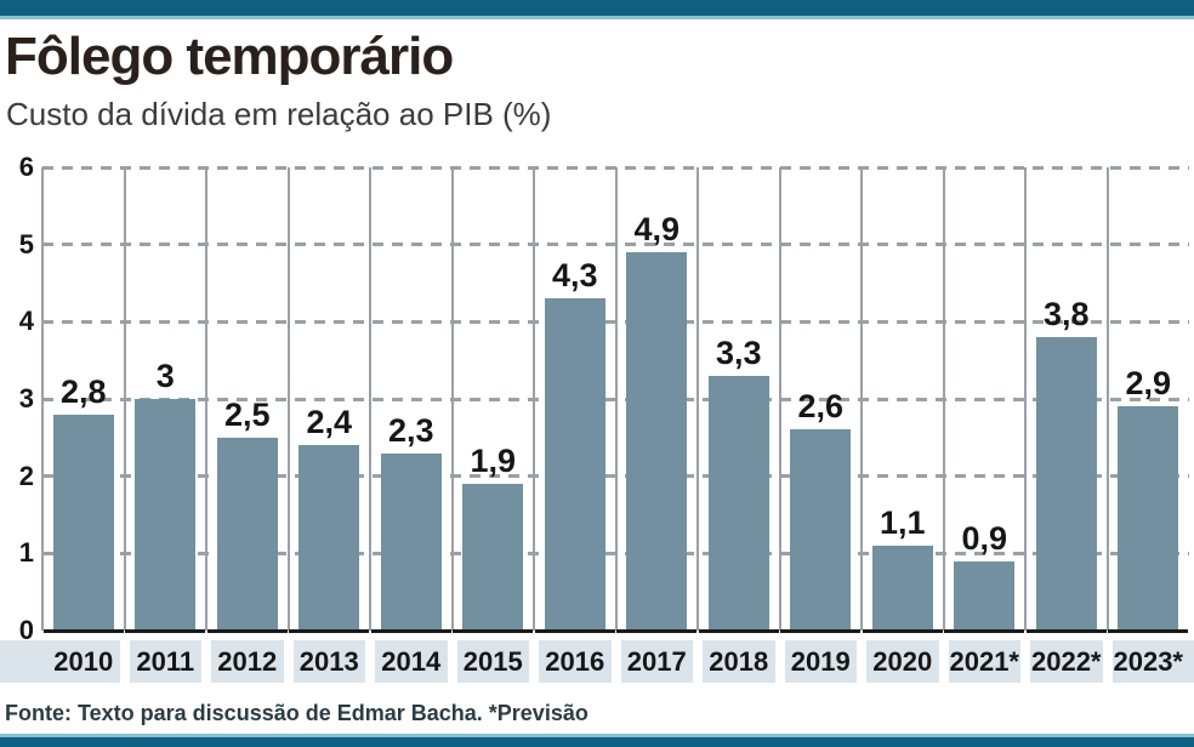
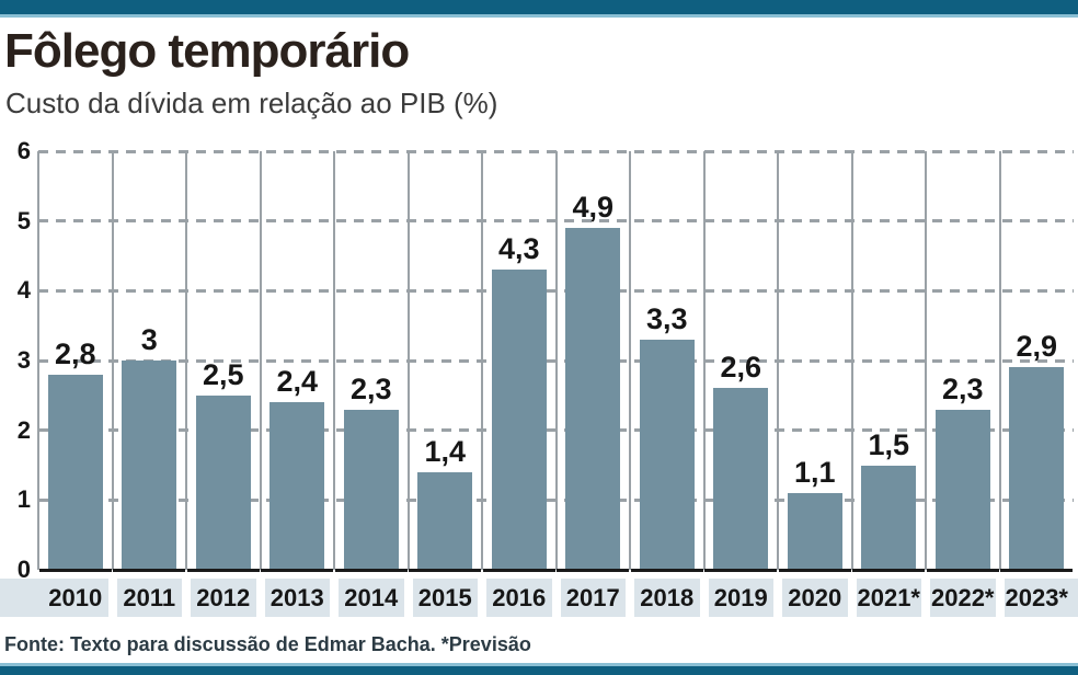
2015: 1,9 -> 1,4
2021*: 0,9 -> 1,5
2022*: 3,8 -> 2,3
